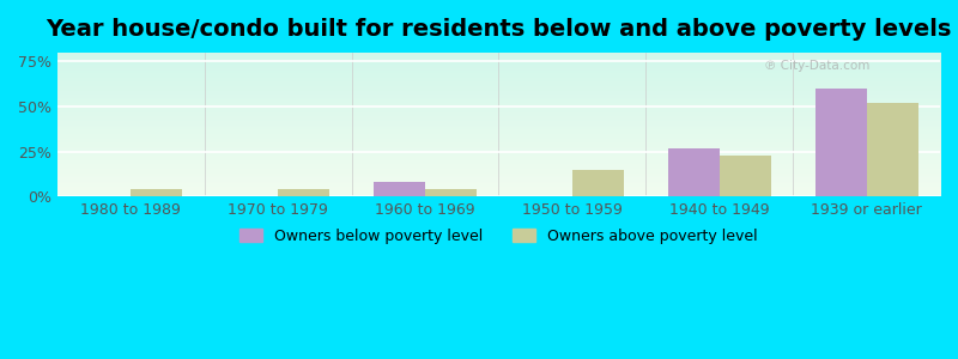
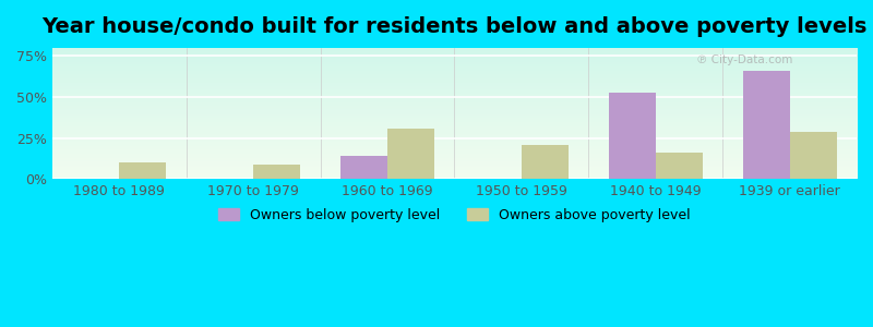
Owners above poverty level/1980 to 1989: 4% -> 10%
Owners above poverty level/1970 to 1979: 4% -> 9%
Owners below poverty level/1960 to 1969: 8% -> 14%
Owners above poverty level/1960 to 1969: 4% -> 31%
Owners above poverty level/1950 to 1959: 15% -> 21%
Owners below poverty level/1940 to 1949: 27% -> 53%
Owners above poverty level/1940 to 1949: 23% -> 16%
Owners below poverty level/1939 or earlier: 60% -> 66%
Owners above poverty level/1939 or earlier: 52% -> 29%
